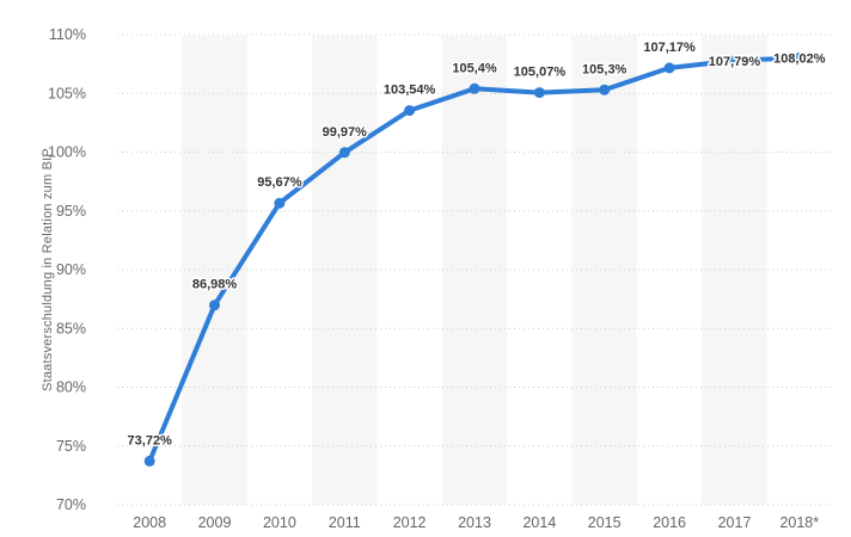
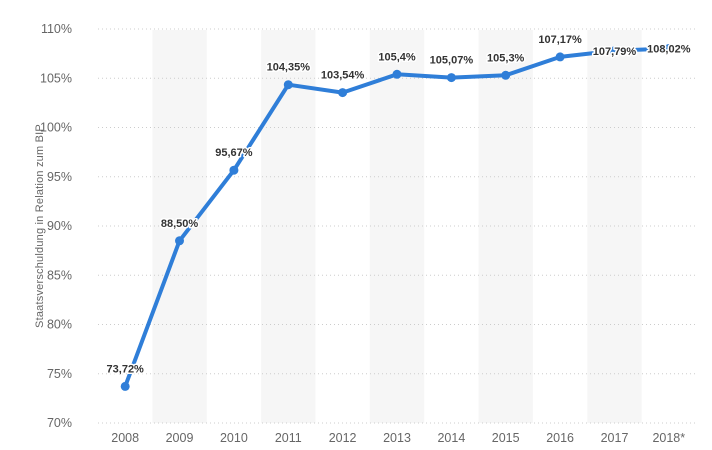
2009: 86,98% -> 88,50%
2011: 99,97% -> 104,35%
